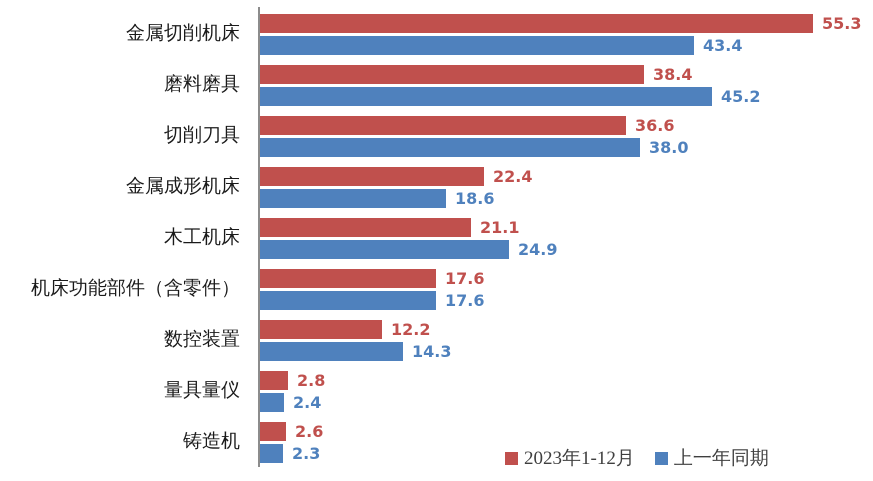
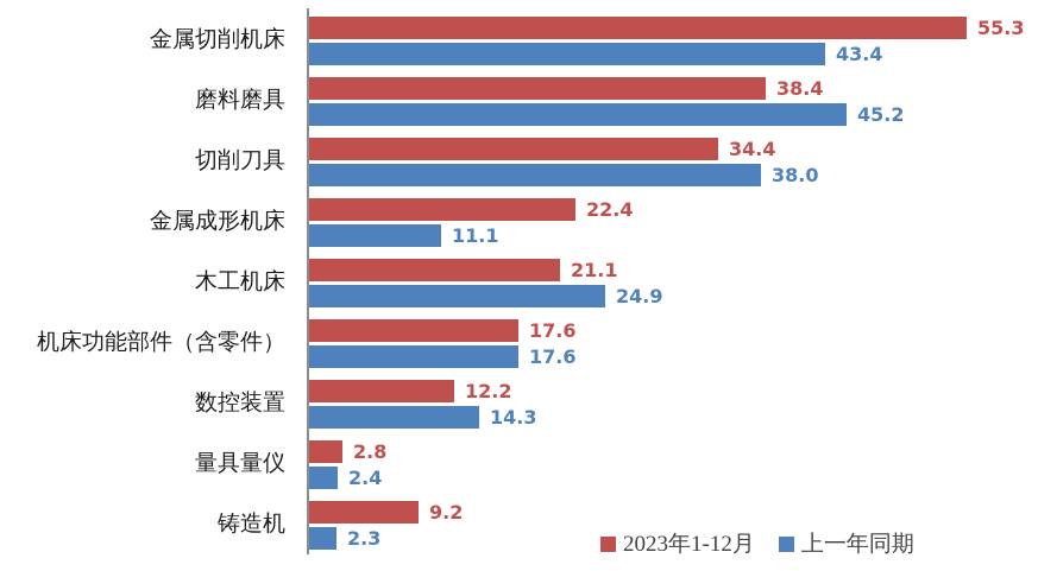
2023年1-12月/切削刀具: 36.6 -> 34.4
上一年同期/金属成形机床: 18.6 -> 11.1
2023年1-12月/铸造机: 2.6 -> 9.2
